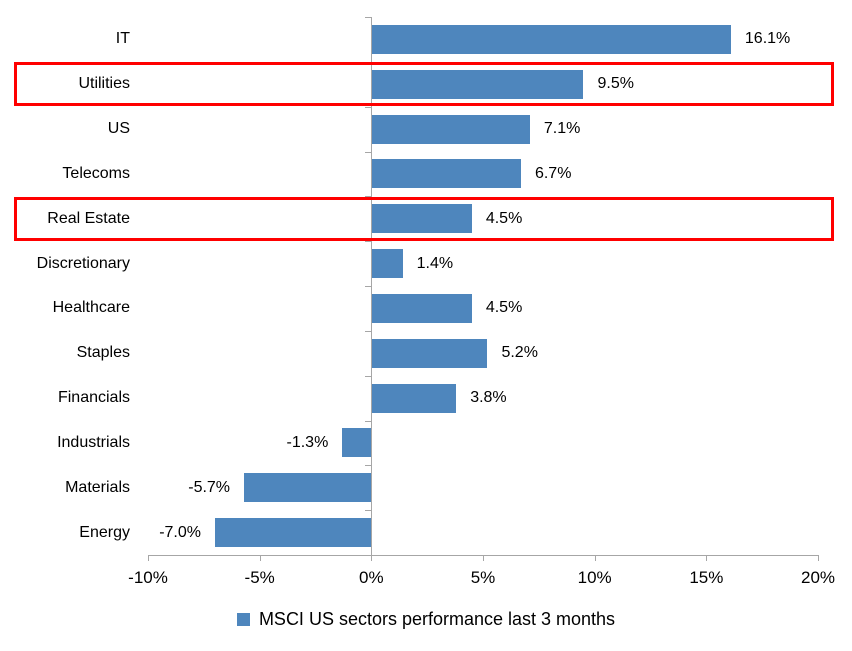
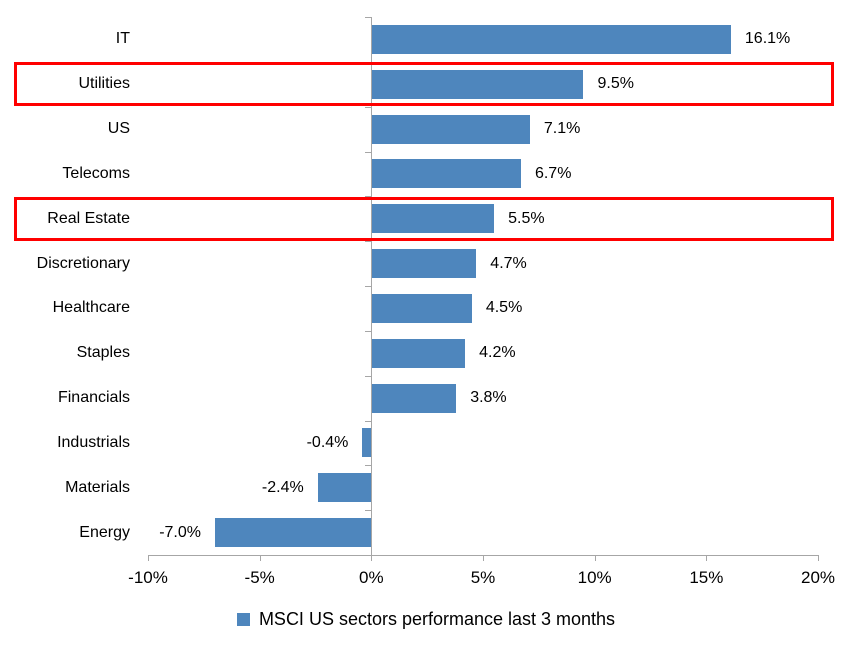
Real Estate: 4.5% -> 5.5%
Discretionary: 1.4% -> 4.7%
Staples: 5.2% -> 4.2%
Industrials: -1.3% -> -0.4%
Materials: -5.7% -> -2.4%
